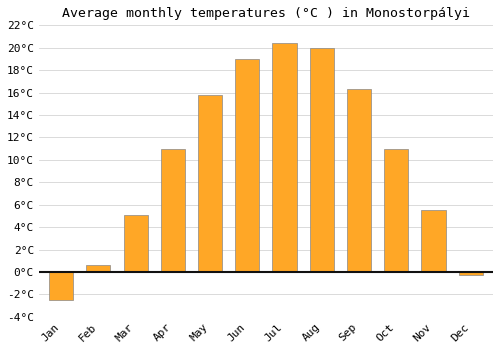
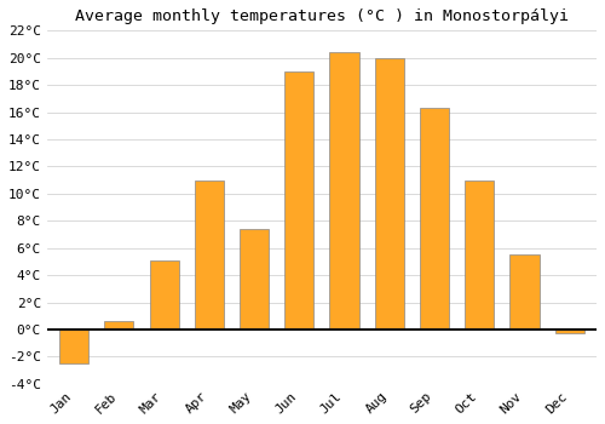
May: 15.8°C -> 7.4°C
